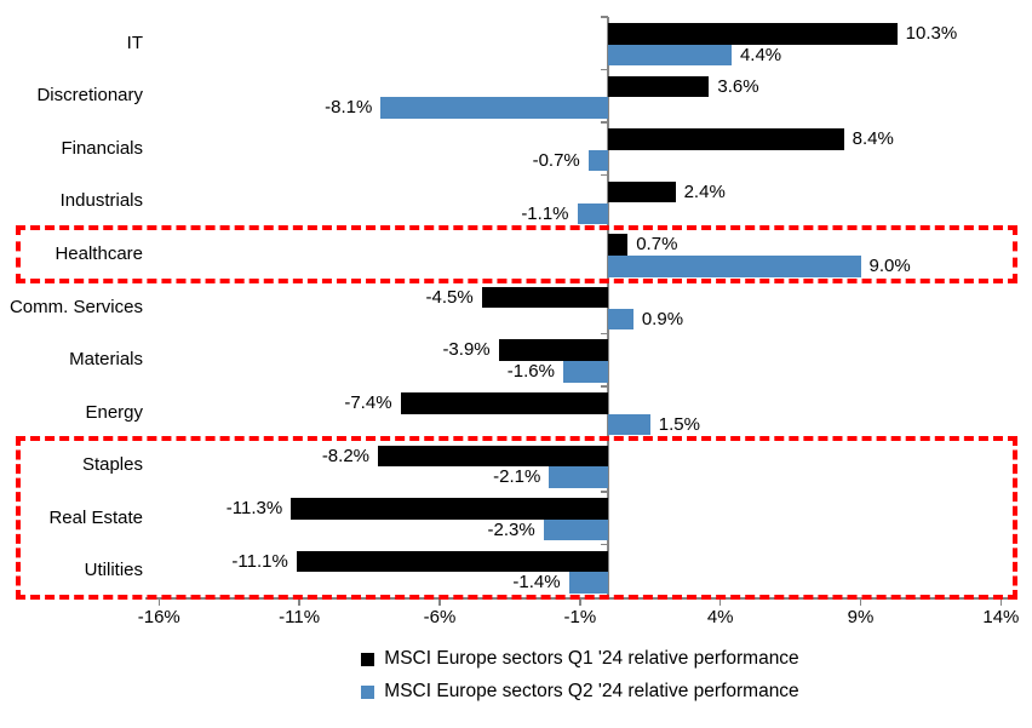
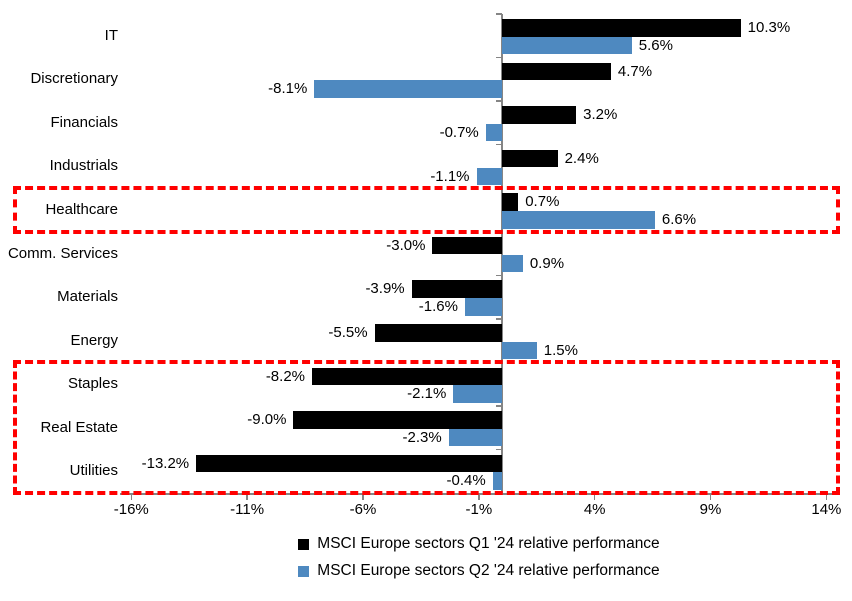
MSCI Europe sectors Q2 '24 relative performance/IT: 4.4% -> 5.6%
MSCI Europe sectors Q1 '24 relative performance/Discretionary: 3.6% -> 4.7%
MSCI Europe sectors Q1 '24 relative performance/Financials: 8.4% -> 3.2%
MSCI Europe sectors Q2 '24 relative performance/Healthcare: 9.0% -> 6.6%
MSCI Europe sectors Q1 '24 relative performance/Comm. Services: -4.5% -> -3.0%
MSCI Europe sectors Q1 '24 relative performance/Energy: -7.4% -> -5.5%
MSCI Europe sectors Q1 '24 relative performance/Real Estate: -11.3% -> -9.0%
MSCI Europe sectors Q1 '24 relative performance/Utilities: -11.1% -> -13.2%
MSCI Europe sectors Q2 '24 relative performance/Utilities: -1.4% -> -0.4%
